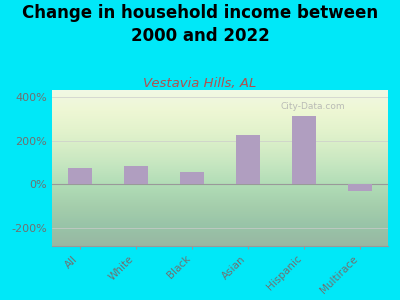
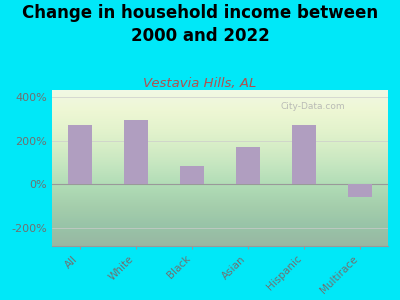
All: 75% -> 270%
White: 85% -> 295%
Black: 55% -> 85%
Asian: 225% -> 170%
Hispanic: 310% -> 270%
Multirace: -30% -> -55%
